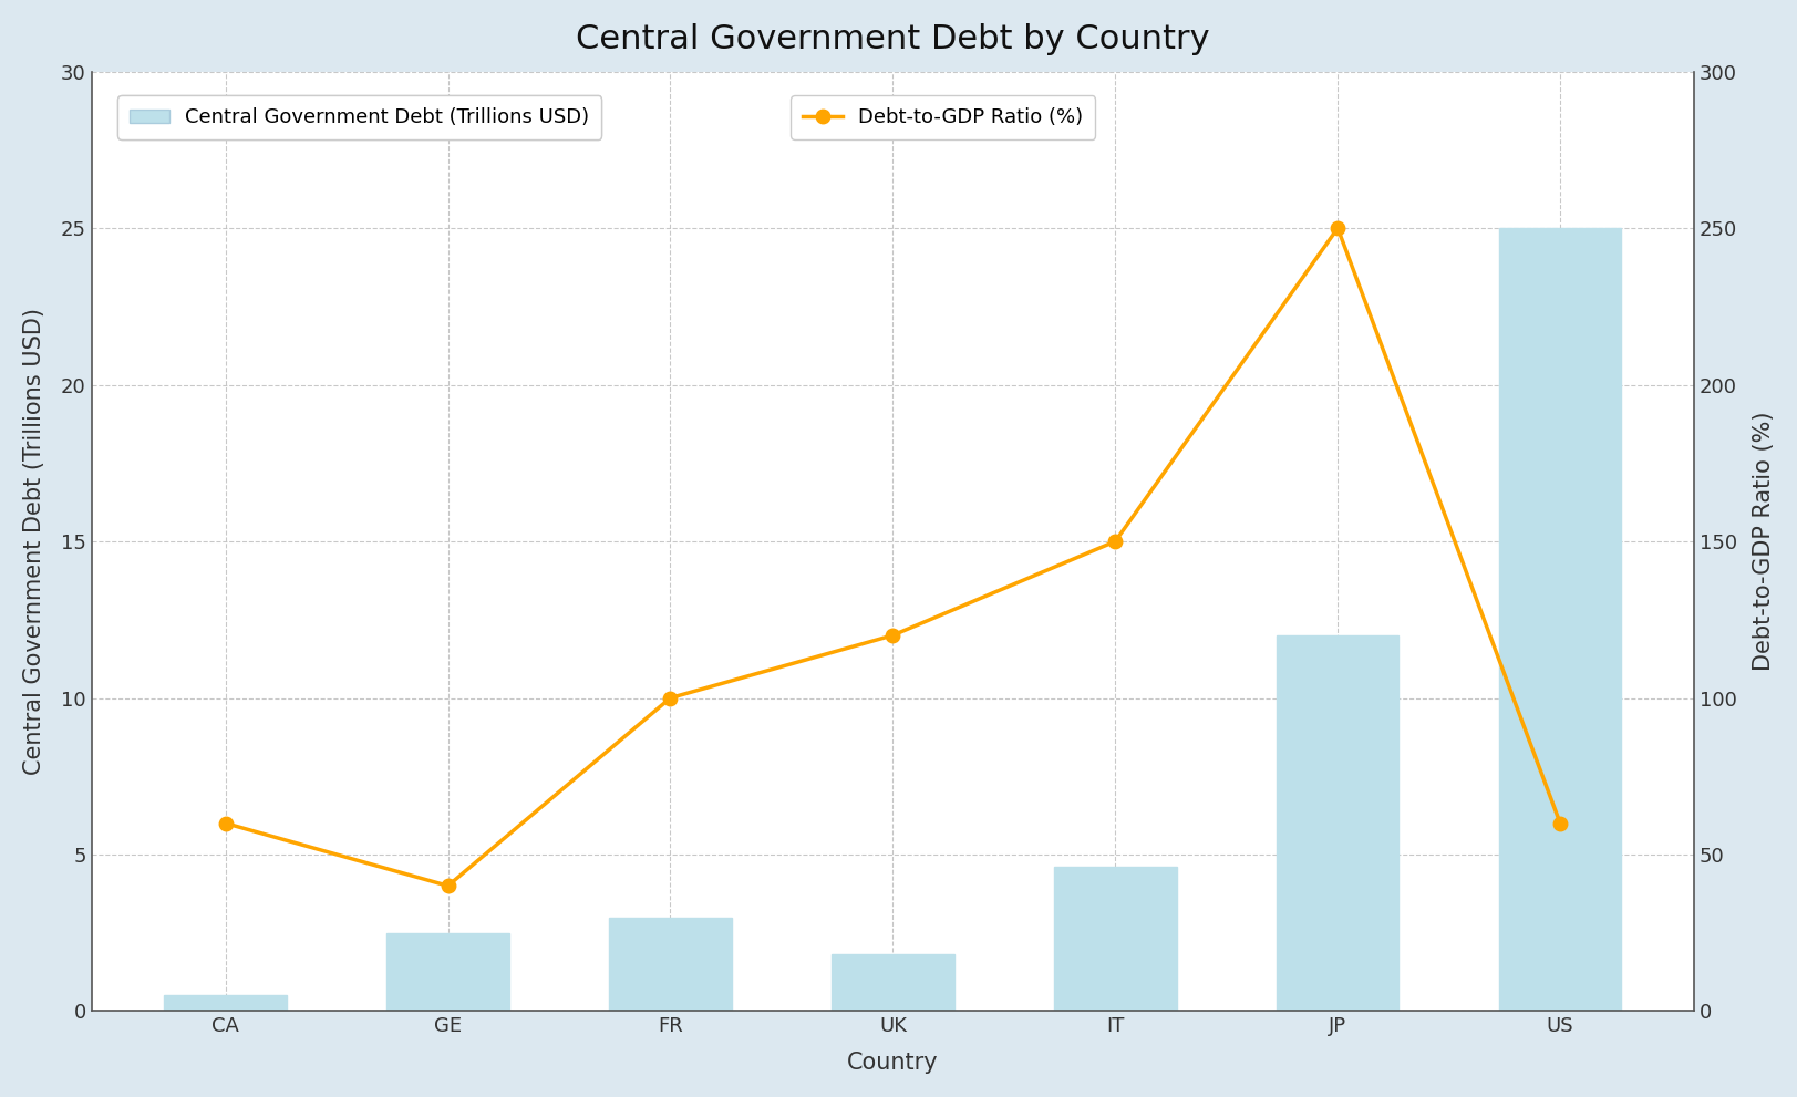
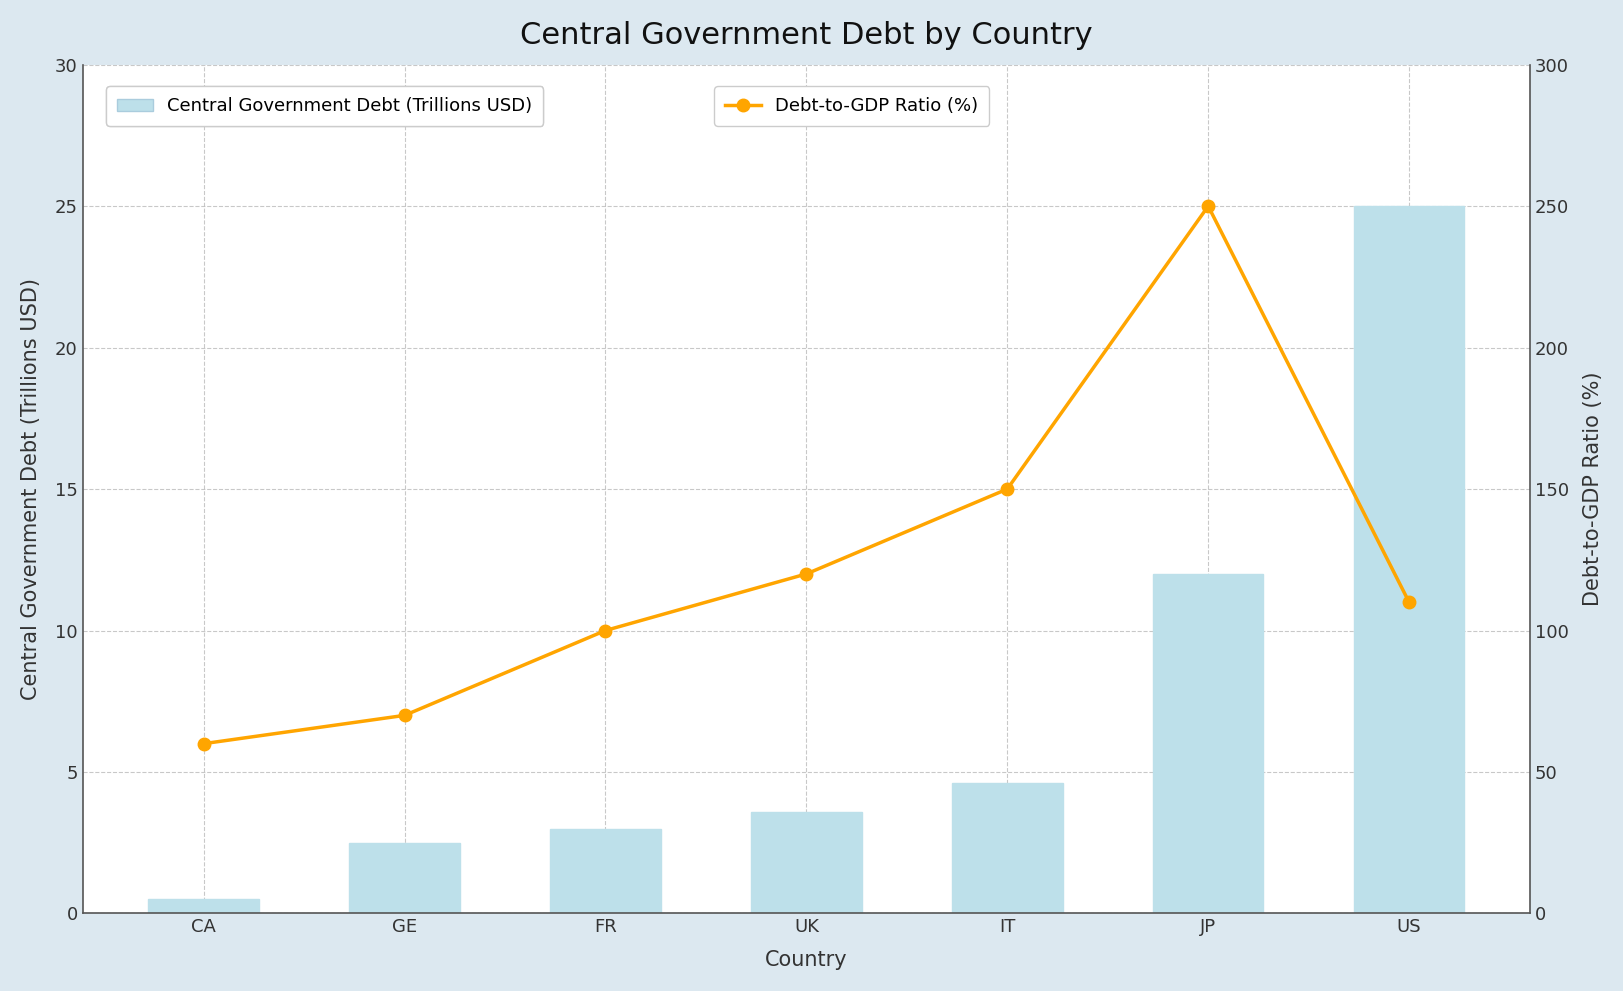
Debt-to-GDP Ratio (%)/GE: 40 -> 70
Central Government Debt (Trillions USD)/UK: 1.8 -> 3.6
Debt-to-GDP Ratio (%)/US: 60 -> 110
